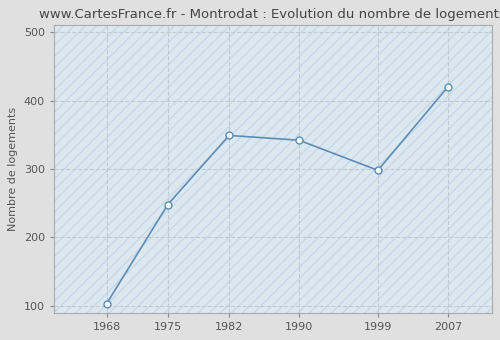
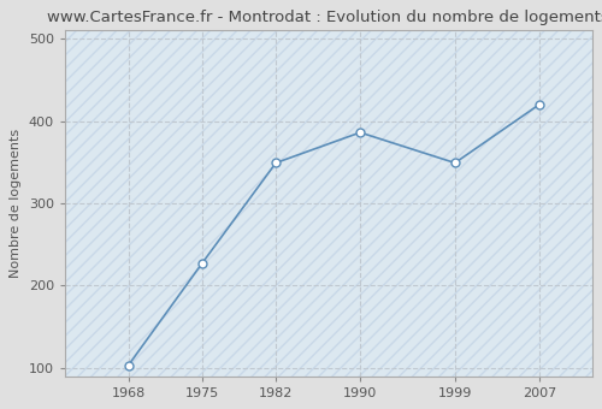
1975: 248 -> 227
1990: 342 -> 386
1999: 298 -> 349
